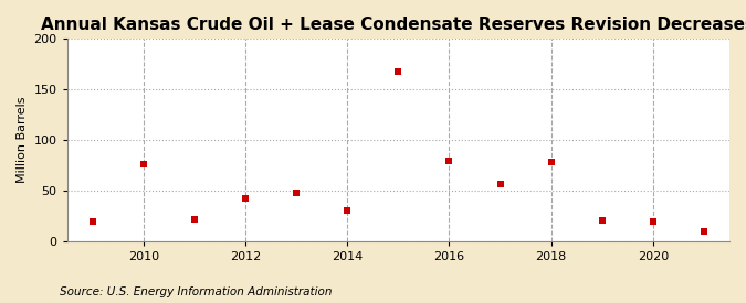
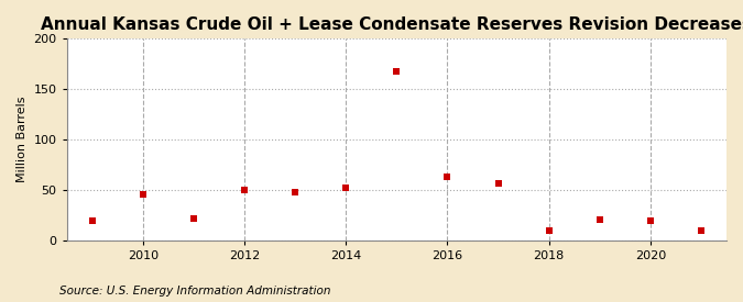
2010: 76 -> 46
2012: 42 -> 50
2014: 30 -> 52
2016: 80 -> 63
2018: 78 -> 10
